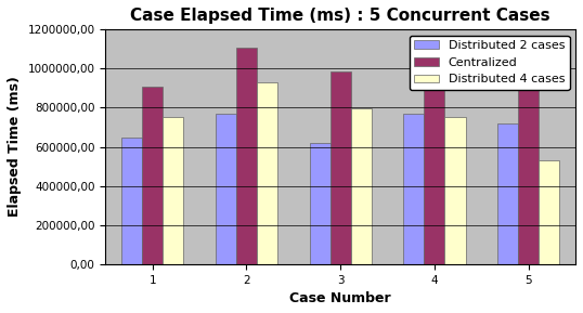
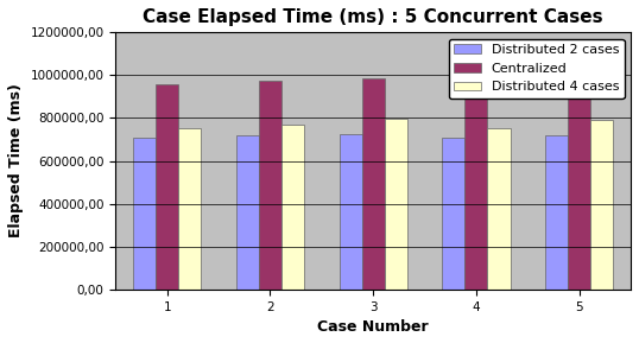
Distributed 2 cases/1: 650000 -> 710000
Centralized/1: 910000 -> 960000
Distributed 2 cases/2: 770000 -> 720000
Centralized/2: 1110000 -> 980000
Distributed 4 cases/2: 930000 -> 770000
Distributed 2 cases/3: 620000 -> 720000
Distributed 2 cases/4: 770000 -> 710000
Distributed 4 cases/5: 530000 -> 790000
